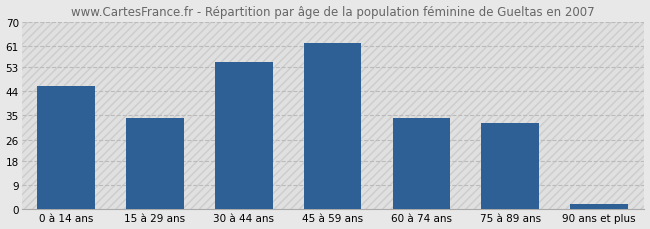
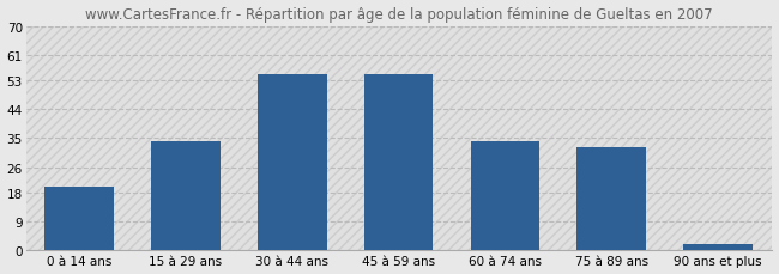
0 à 14 ans: 46 -> 20
45 à 59 ans: 62 -> 55
